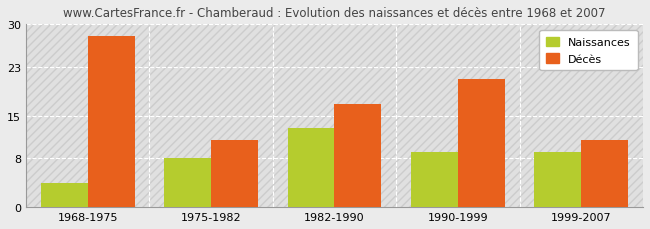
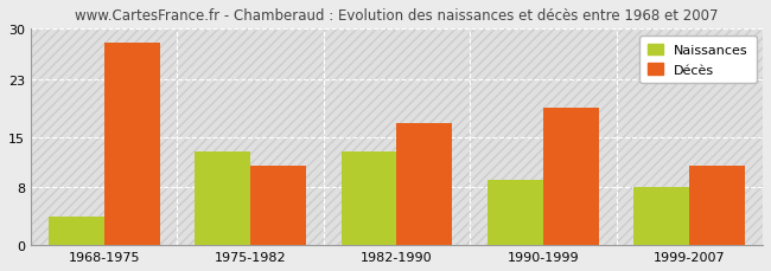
Naissances/1975-1982: 8 -> 13
Décès/1990-1999: 21 -> 19
Naissances/1999-2007: 9 -> 8
